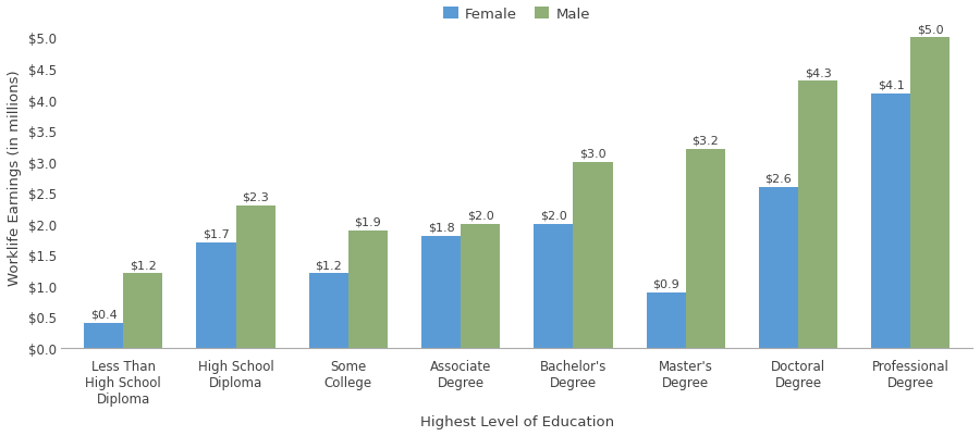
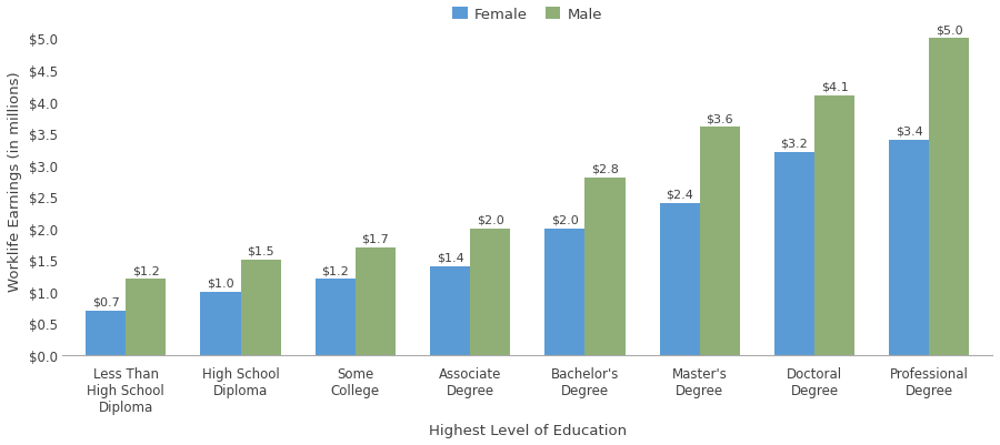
Female/Less Than High School Diploma: $0.4 -> $0.7
Female/High School Diploma: $1.7 -> $1.0
Male/High School Diploma: $2.3 -> $1.5
Male/Some College: $1.9 -> $1.7
Female/Associate Degree: $1.8 -> $1.4
Male/Bachelor's Degree: $3.0 -> $2.8
Female/Master's Degree: $0.9 -> $2.4
Male/Master's Degree: $3.2 -> $3.6
Female/Doctoral Degree: $2.6 -> $3.2
Male/Doctoral Degree: $4.3 -> $4.1
Female/Professional Degree: $4.1 -> $3.4
